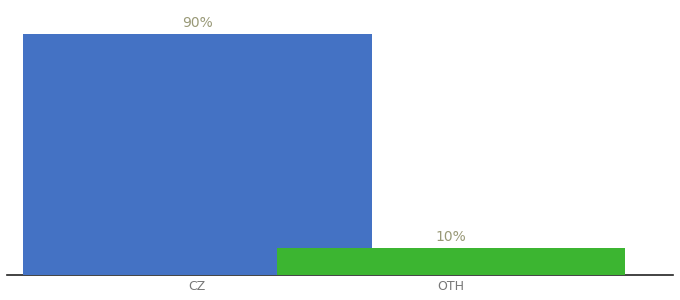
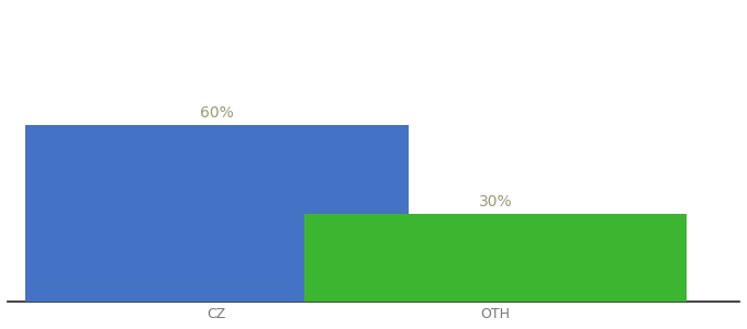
CZ: 90% -> 60%
OTH: 10% -> 30%
